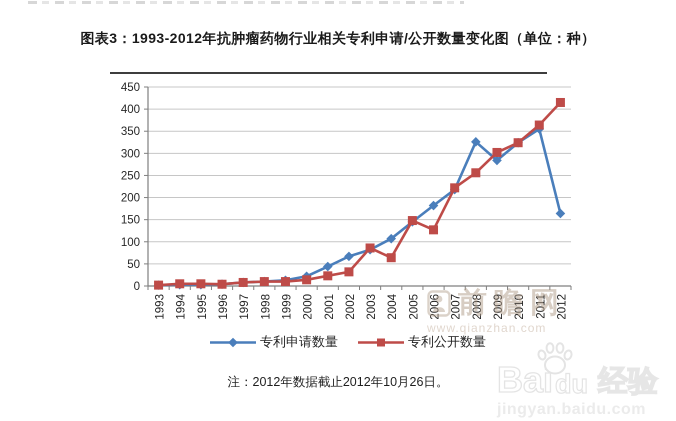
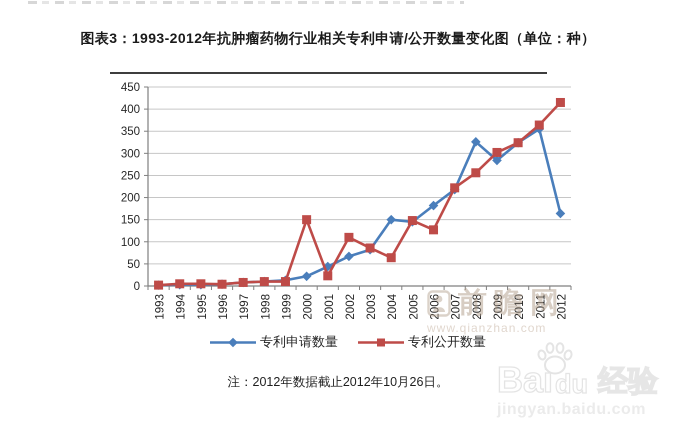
专利公开数量/2000: 10 -> 150
专利公开数量/2002: 30 -> 110
专利申请数量/2004: 110 -> 150
